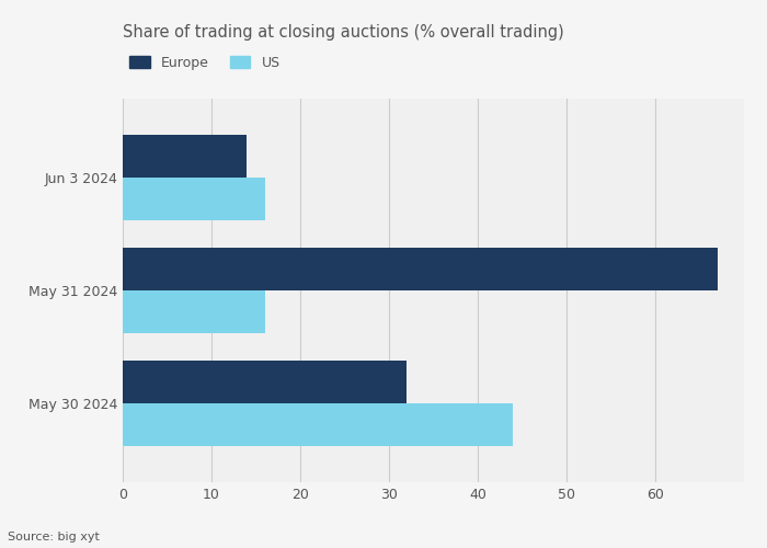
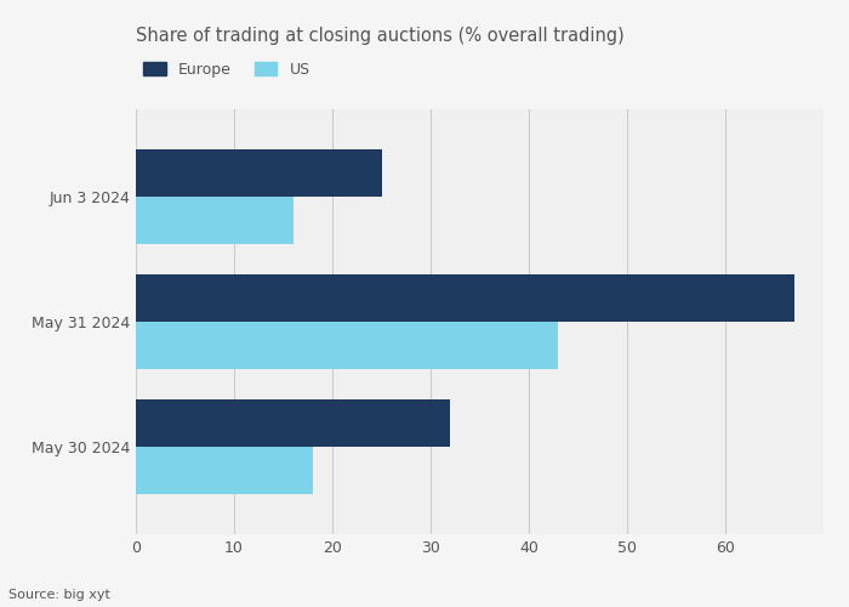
Europe/Jun 3 2024: 14 -> 25
US/May 31 2024: 16 -> 43
US/May 30 2024: 44 -> 18
